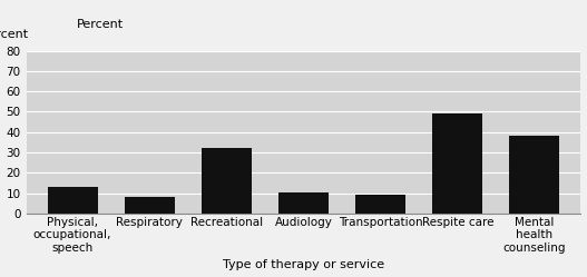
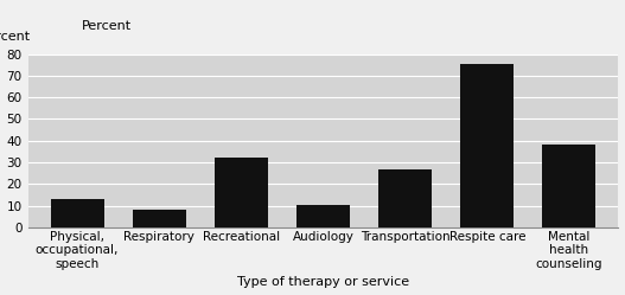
Transportation: 9 -> 26
Respite care: 49 -> 76
